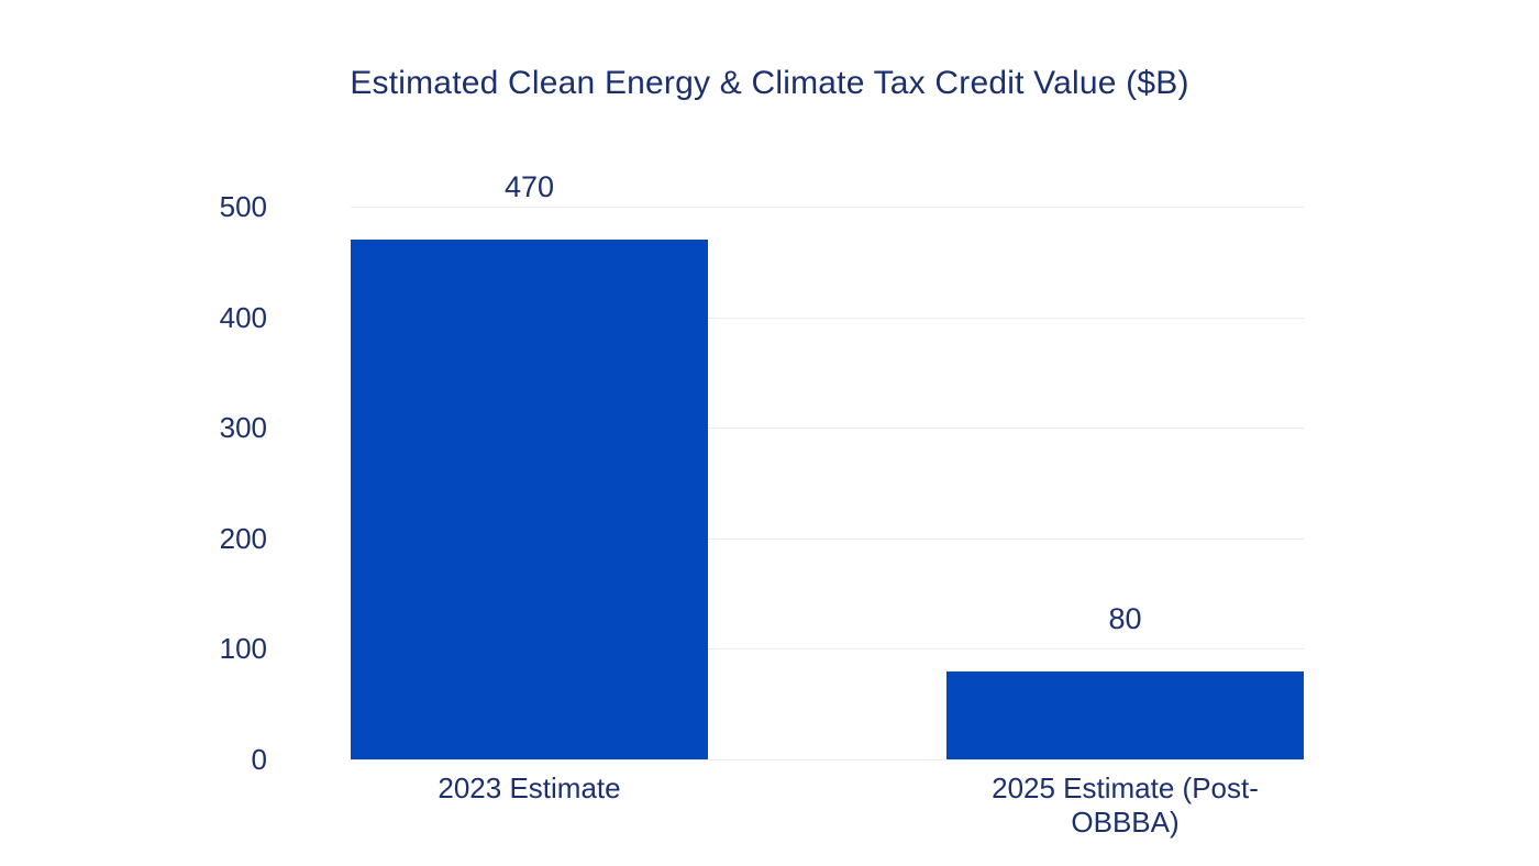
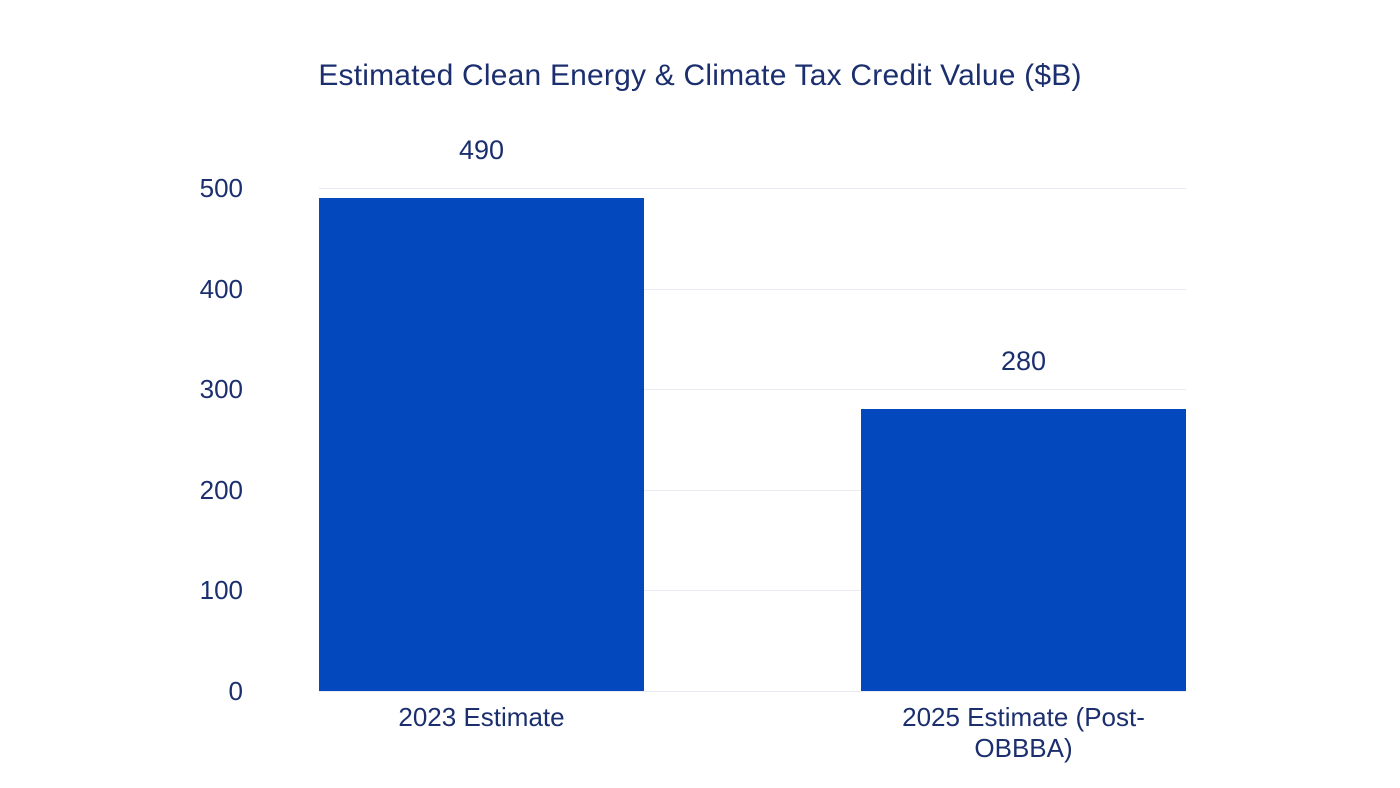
2023 Estimate: 470 -> 490
2025 Estimate (Post-OBBBA): 80 -> 280
